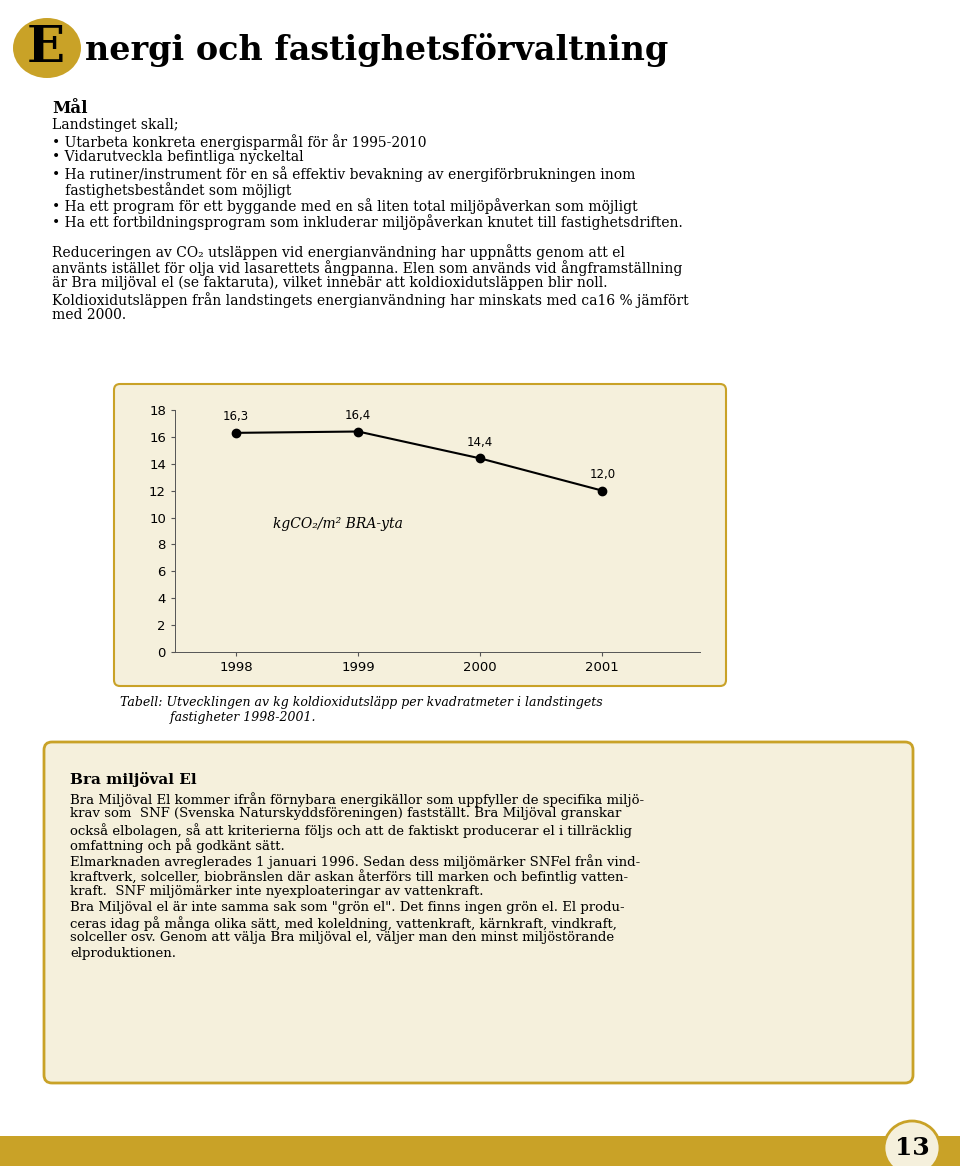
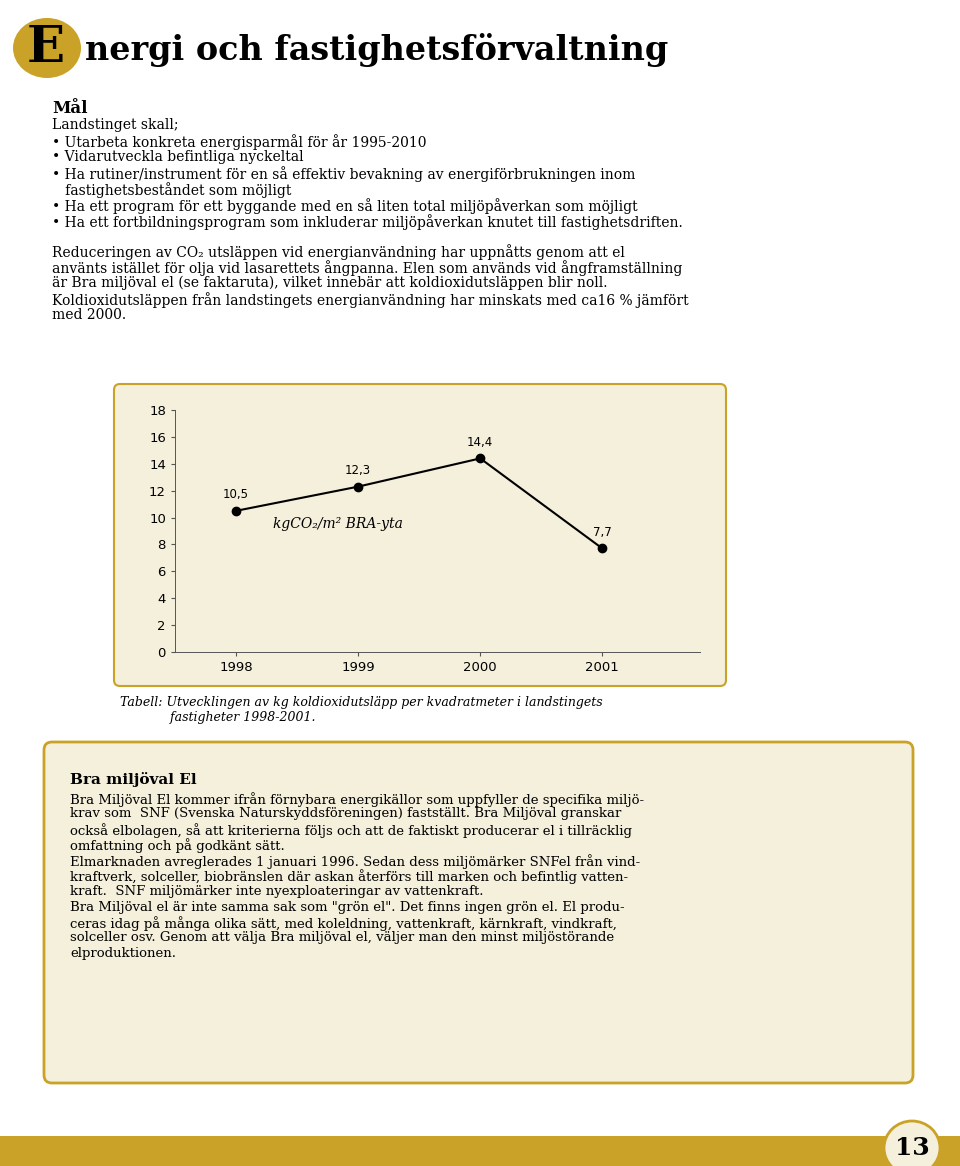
1998: 16,3 -> 10,5
1999: 16,4 -> 12,3
2001: 12,0 -> 7,7
